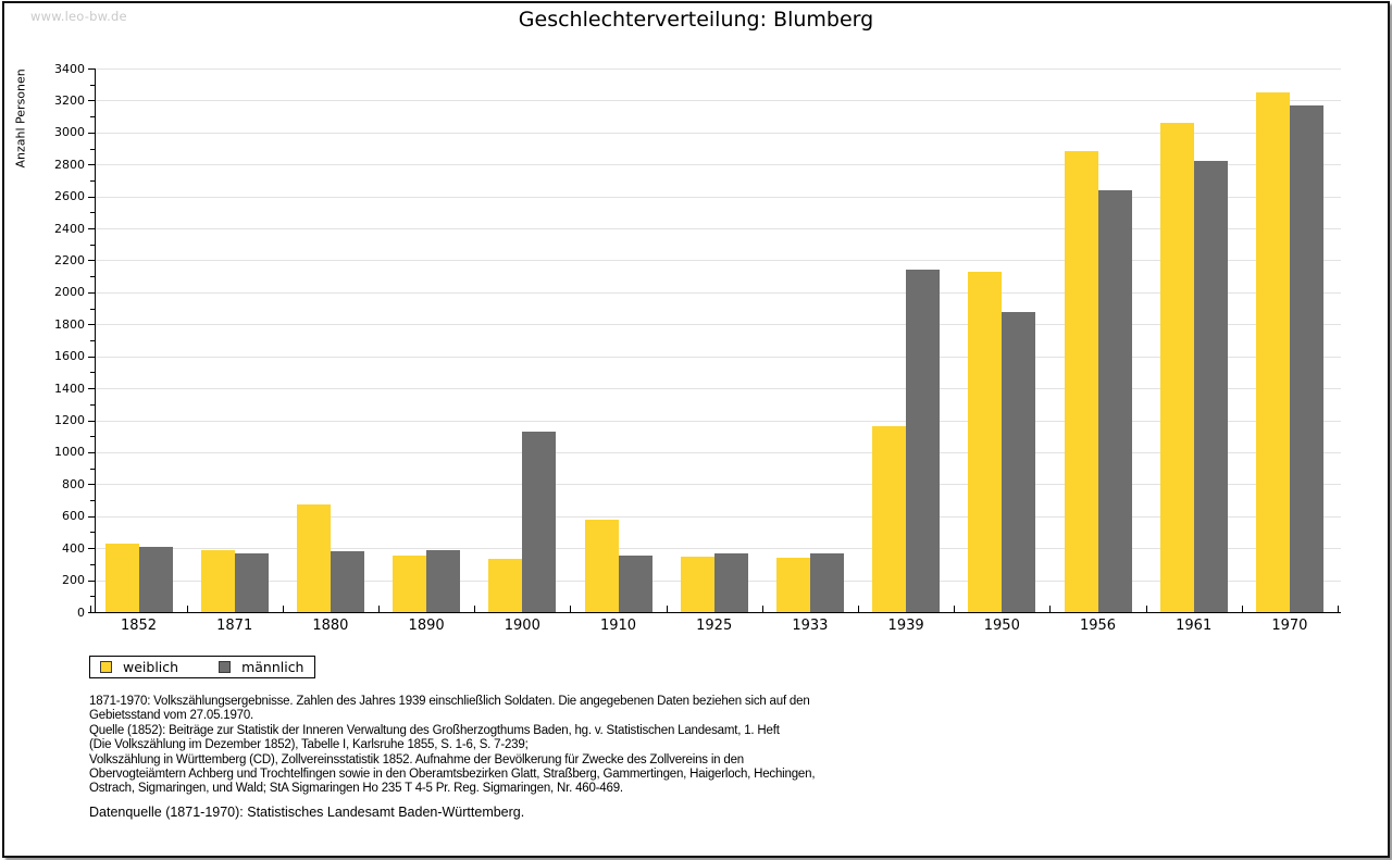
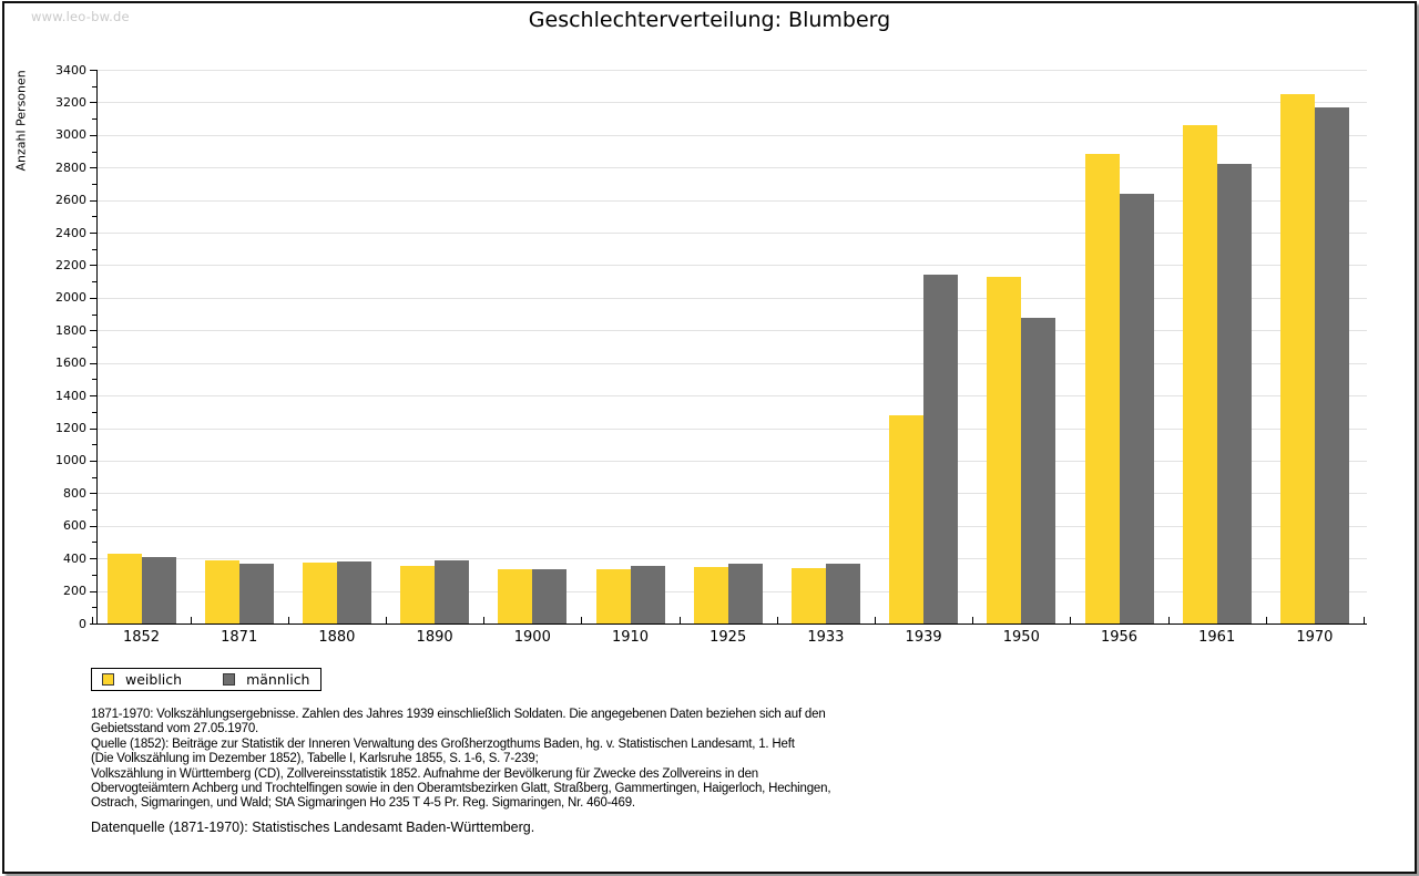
weiblich/1880: 670 -> 380
männlich/1900: 1130 -> 330
weiblich/1910: 580 -> 340
weiblich/1939: 1160 -> 1280
